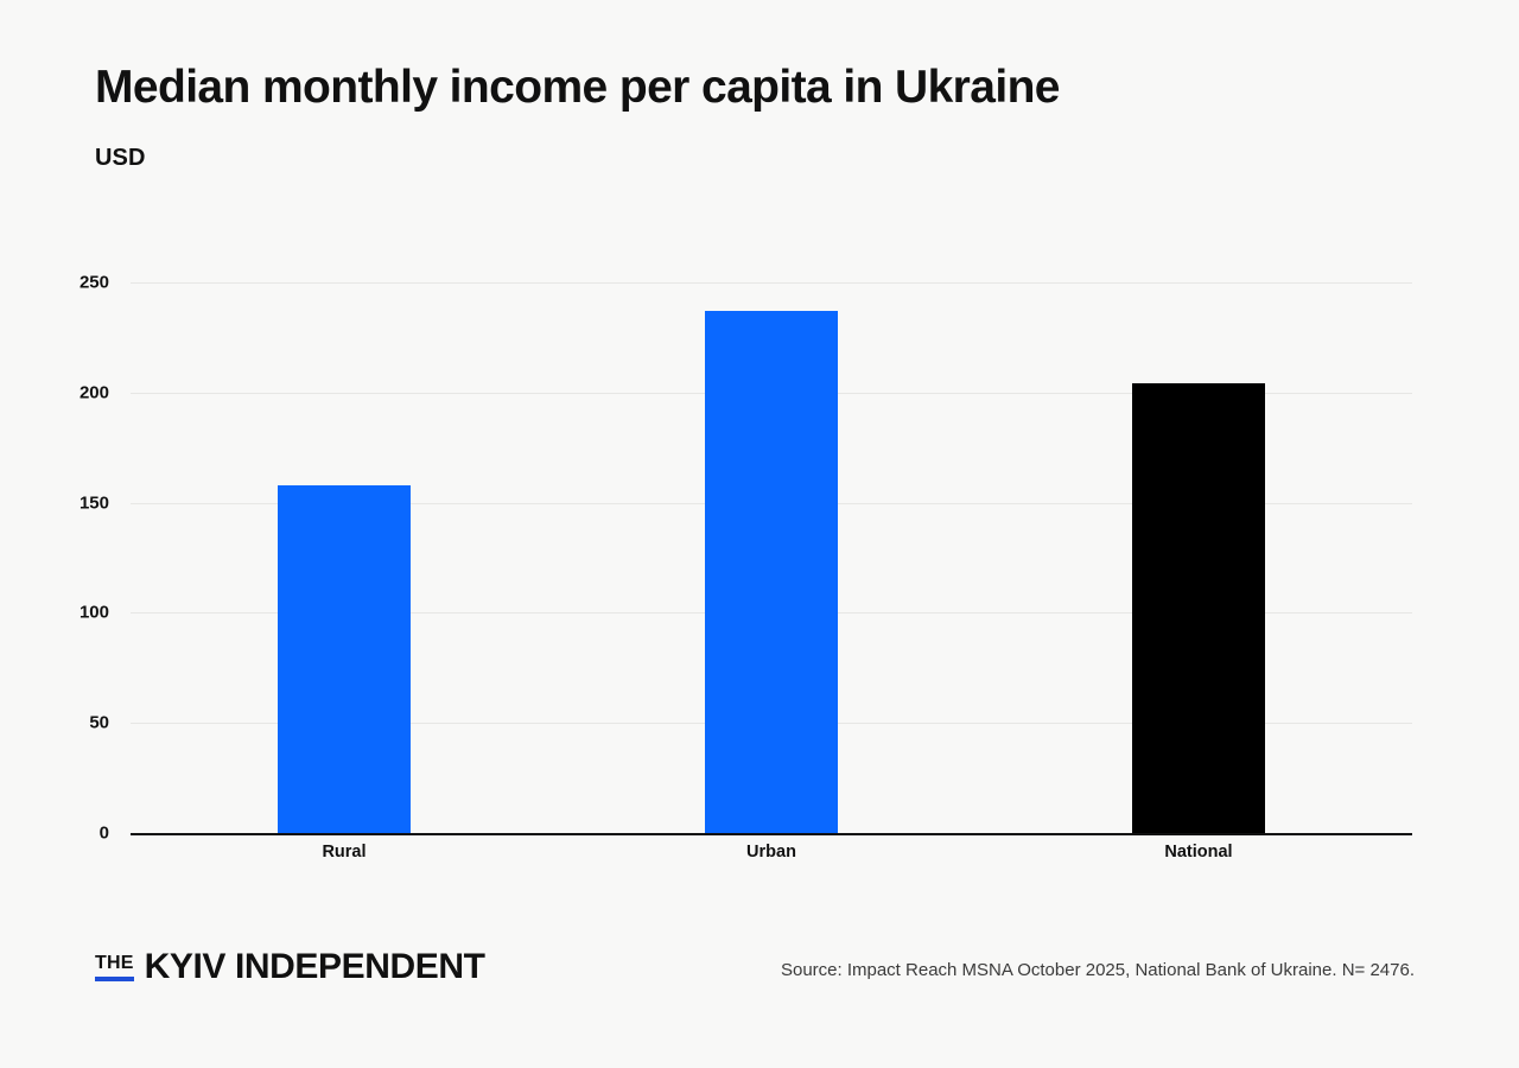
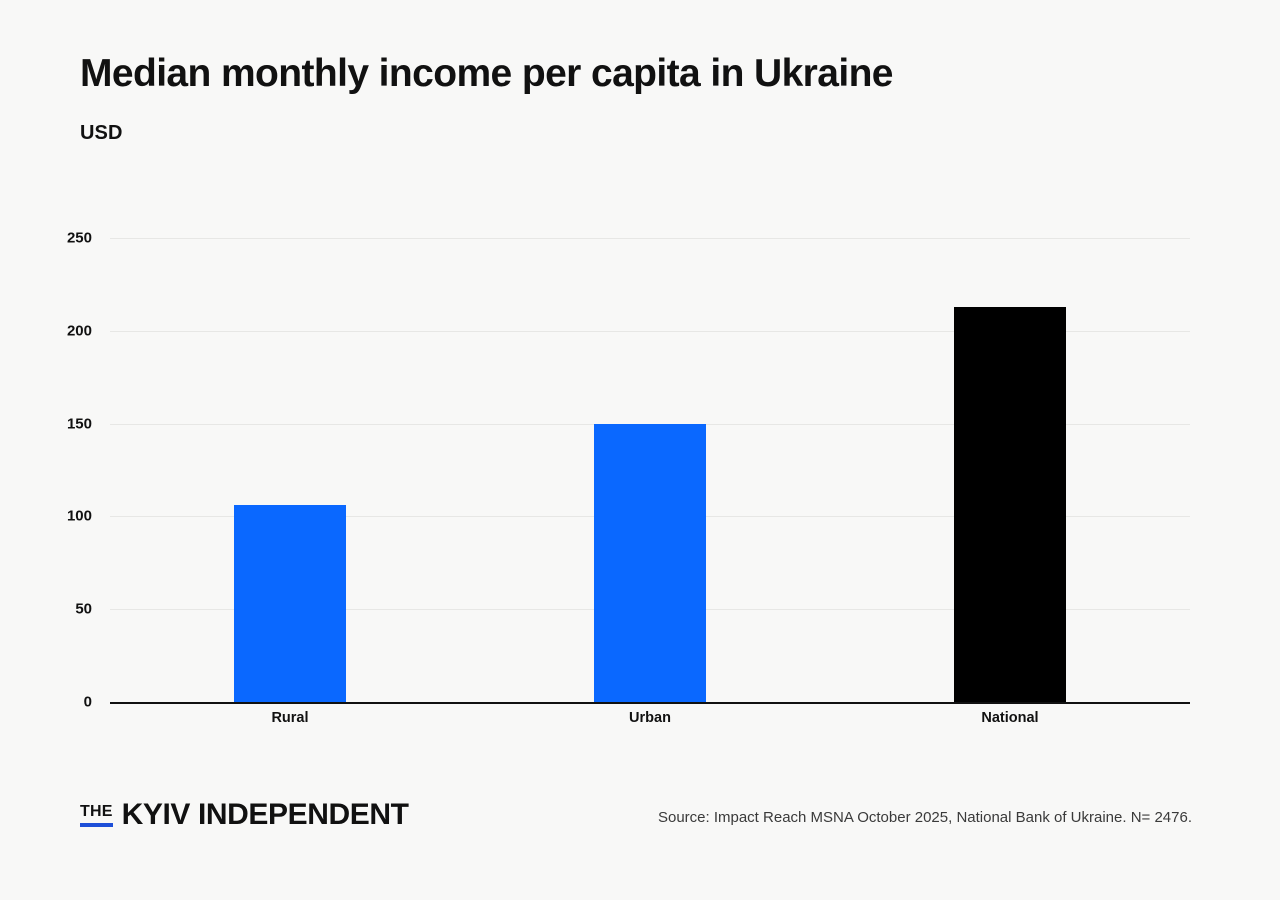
Rural: 158 -> 106
Urban: 237 -> 150
National: 204 -> 213
